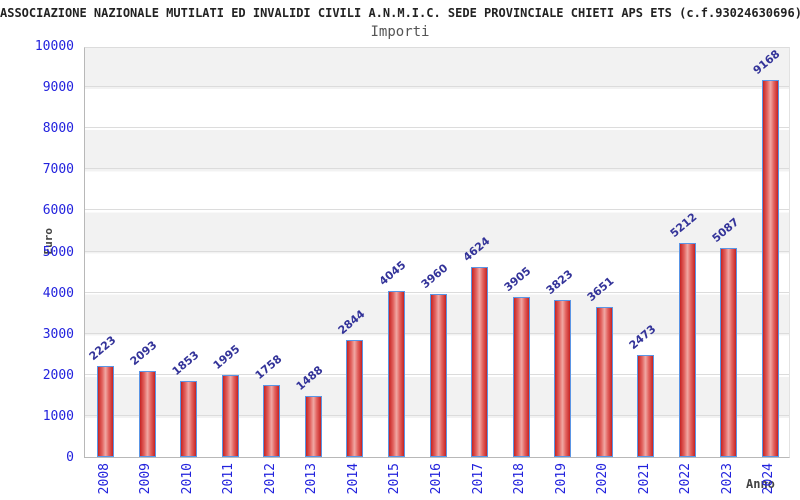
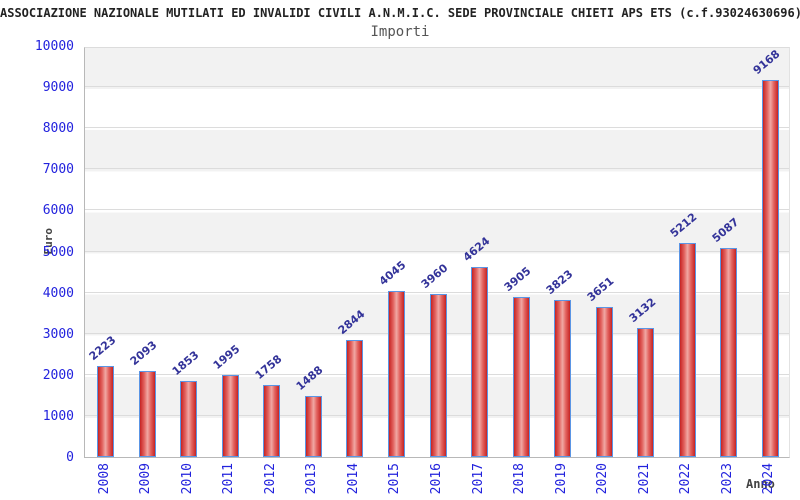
2021: 2473 -> 3132
